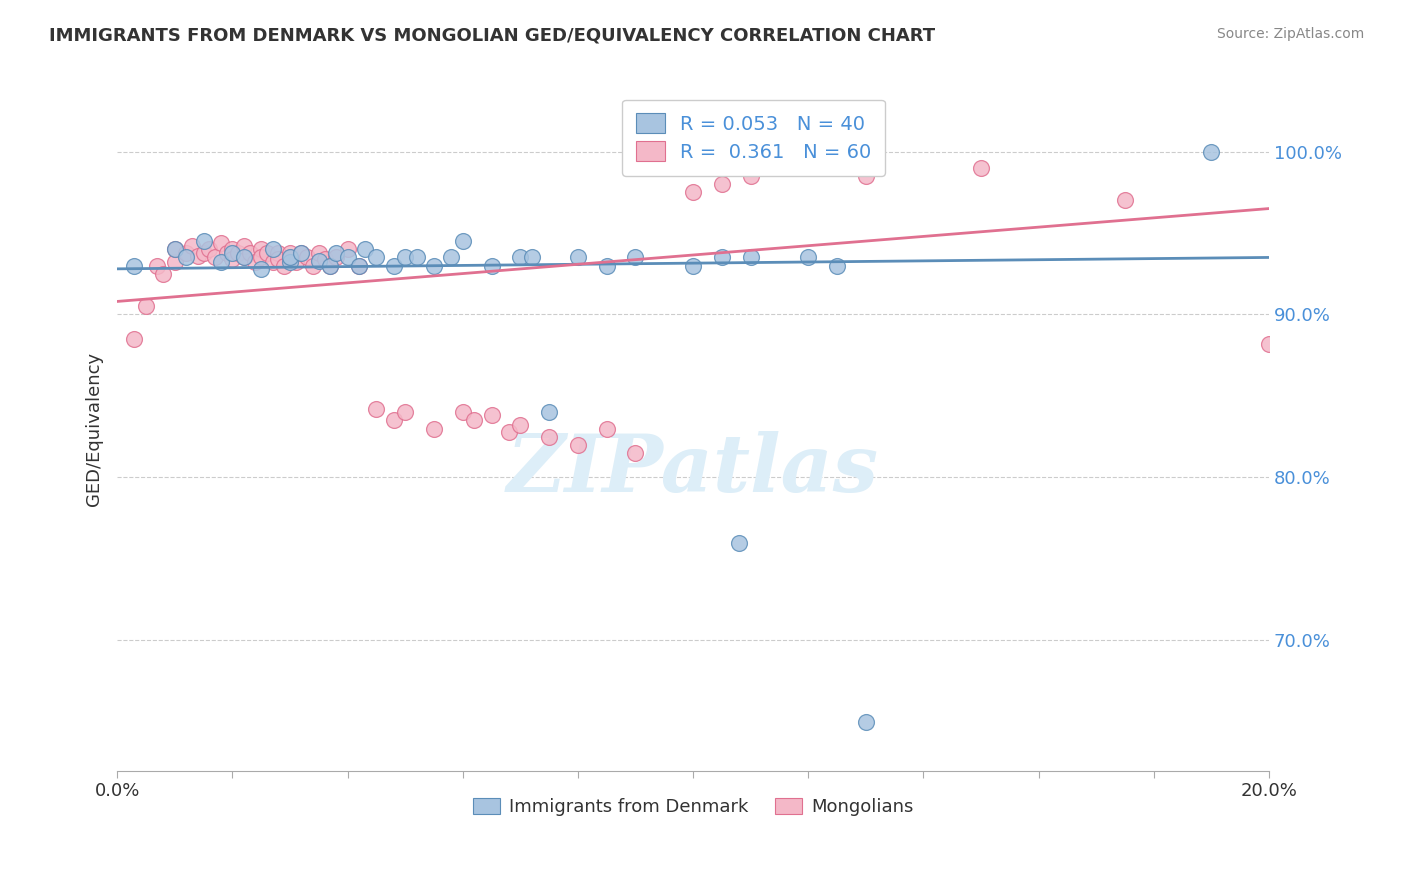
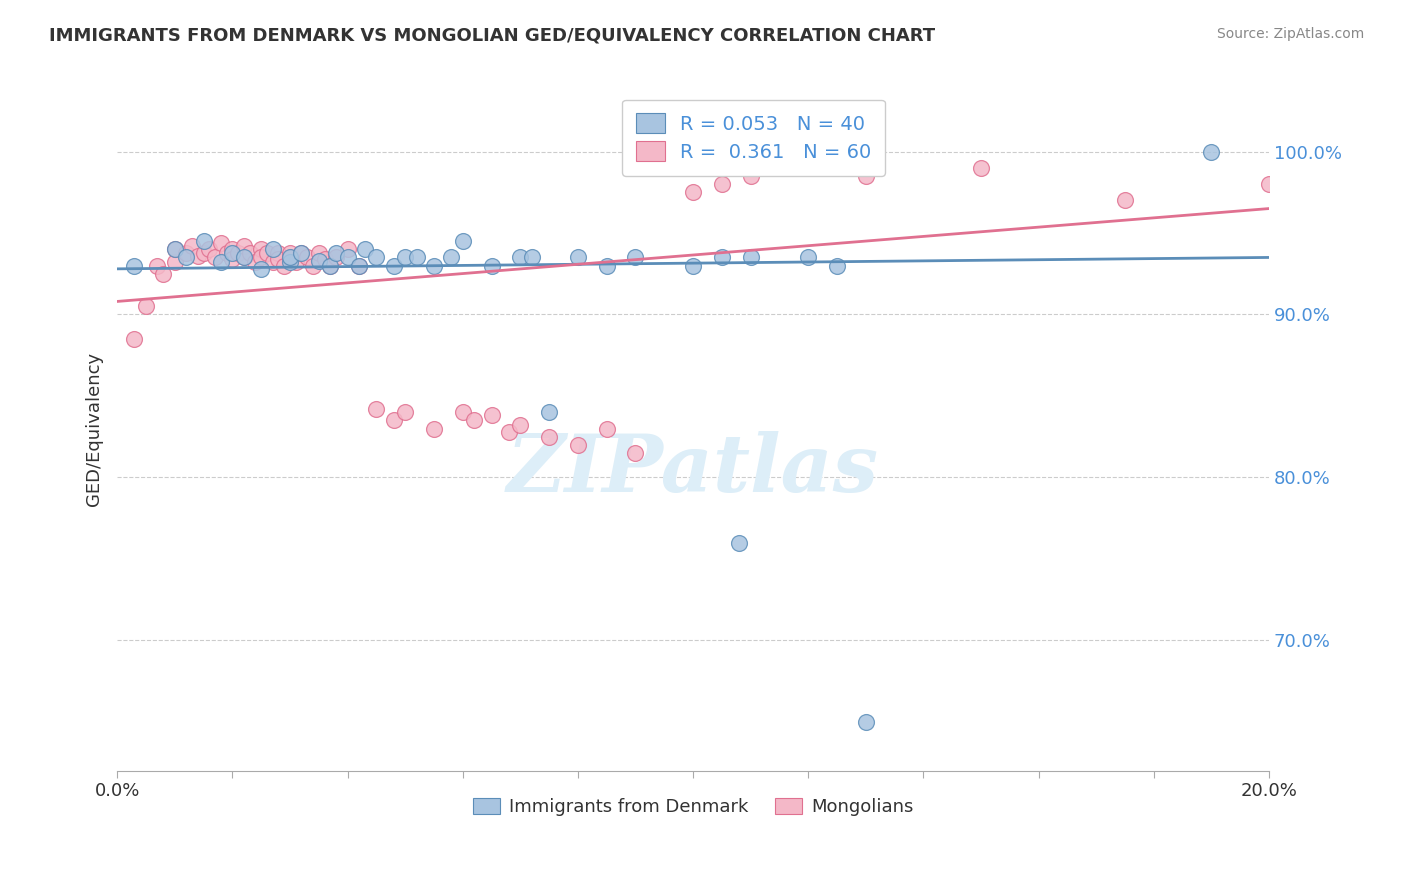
Mongolians/20.0%: 88.2% -> 98.0%
